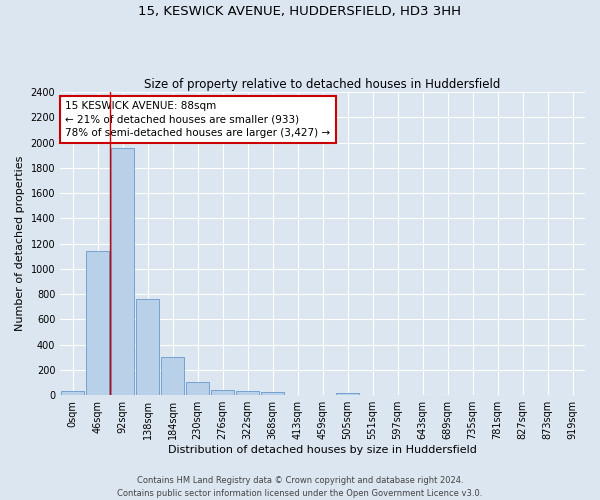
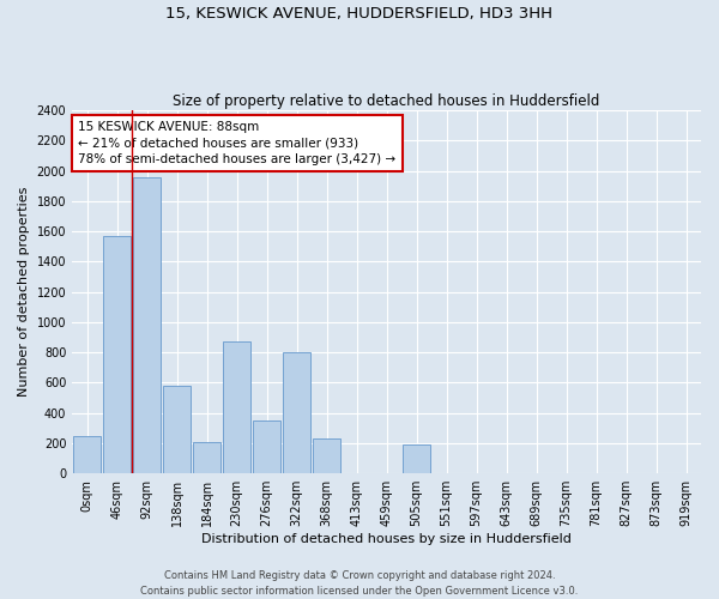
0sqm: 40 -> 250
46sqm: 1140 -> 1570
138sqm: 760 -> 580
184sqm: 300 -> 210
230sqm: 100 -> 870
276sqm: 40 -> 350
322sqm: 40 -> 800
368sqm: 20 -> 230
505sqm: 20 -> 190
